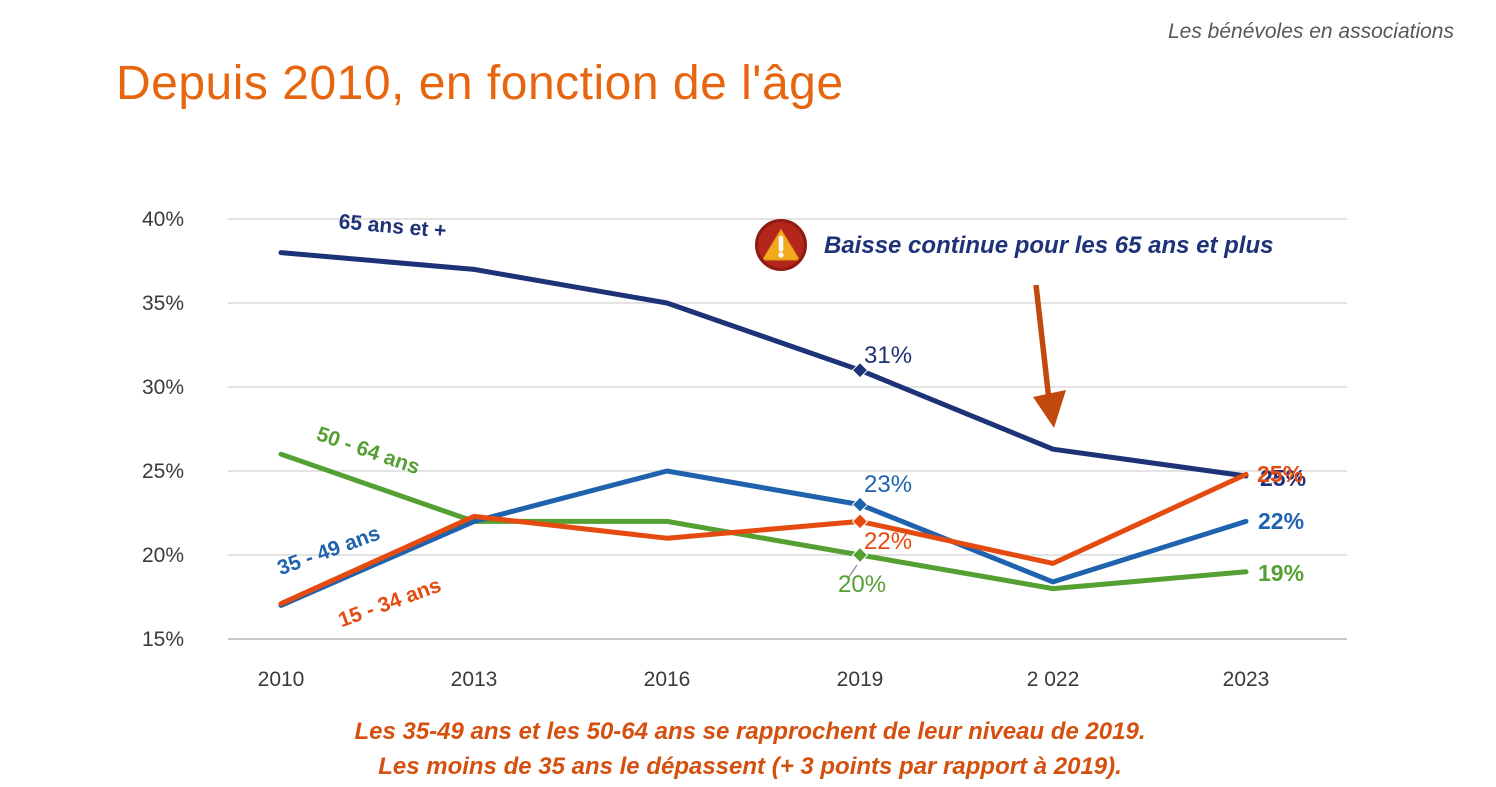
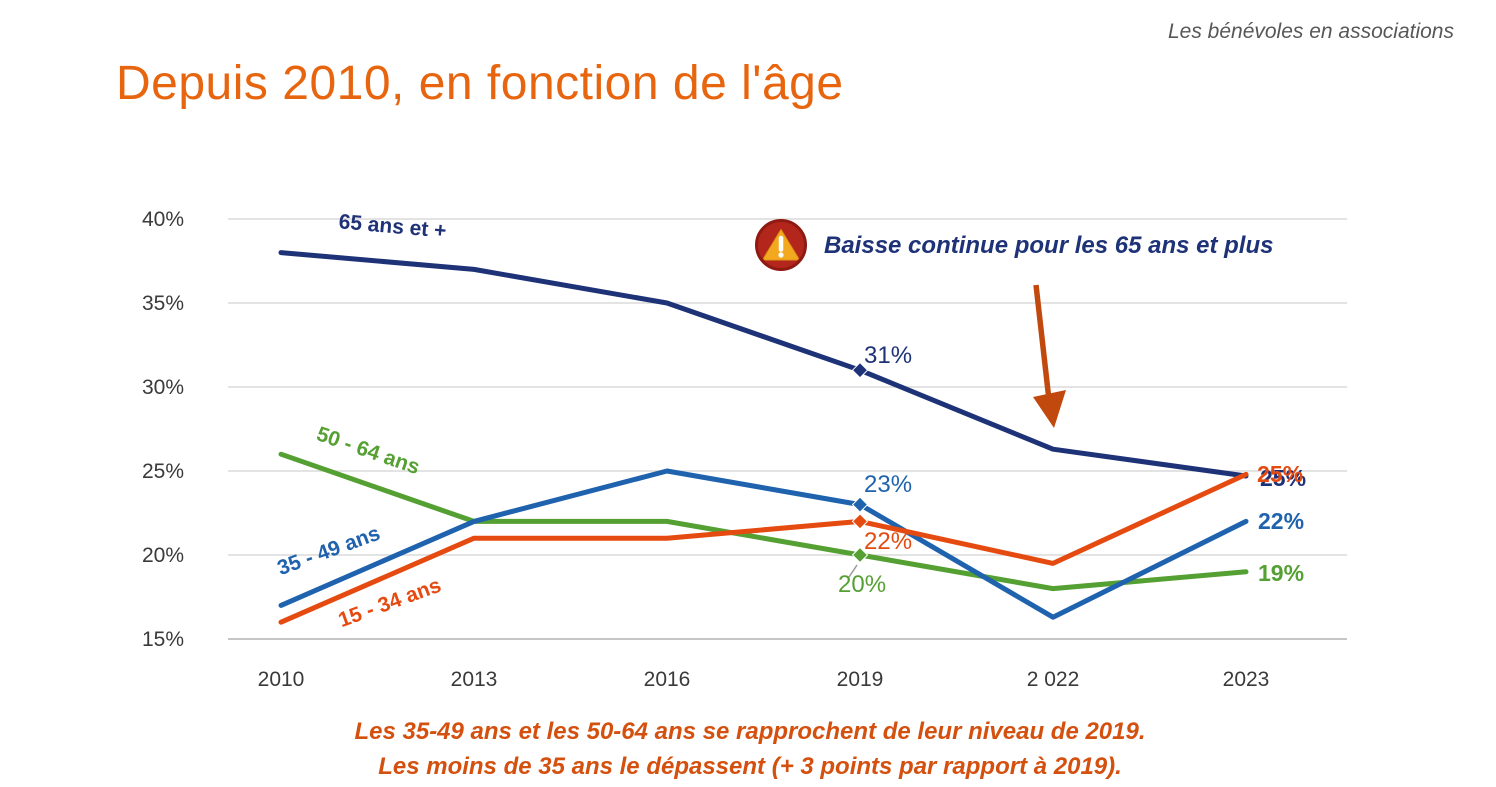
15 - 34 ans/2010: 17.1% -> 16.0%
15 - 34 ans/2013: 22.3% -> 21.0%
35 - 49 ans/2 022: 18.4% -> 16.3%
